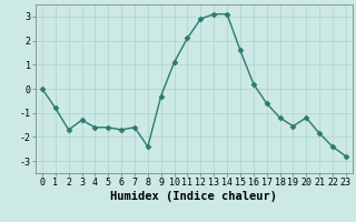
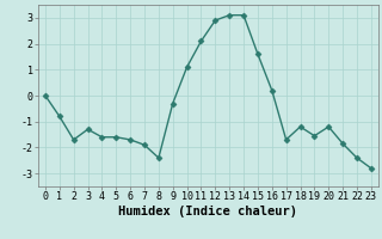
7: -1.60 -> -1.90
17: -0.60 -> -1.70
